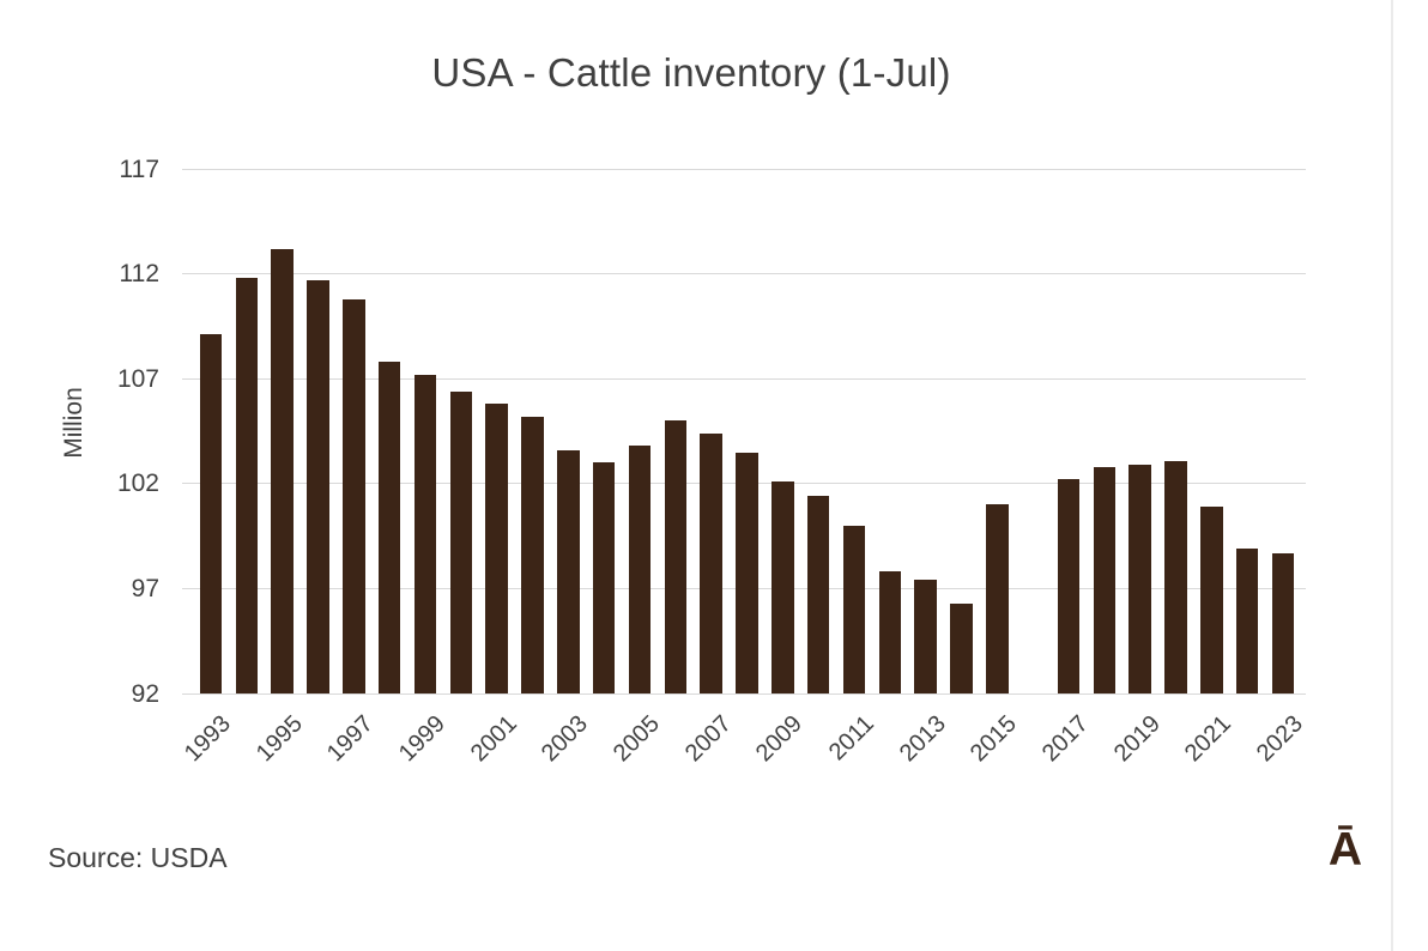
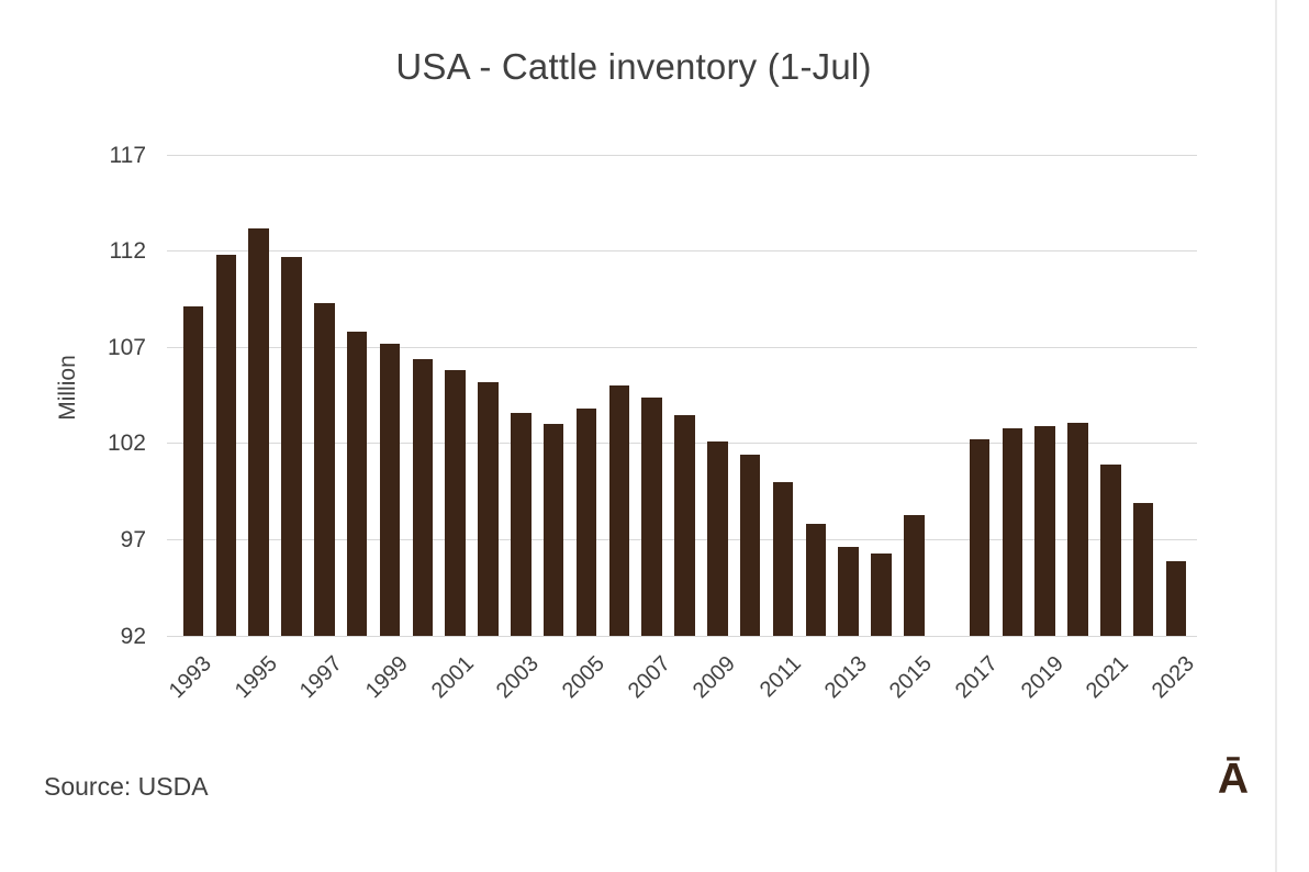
1997: 110.8 -> 109.3
2013: 97.4 -> 96.6
2015: 101.0 -> 98.3
2023: 98.7 -> 95.9
